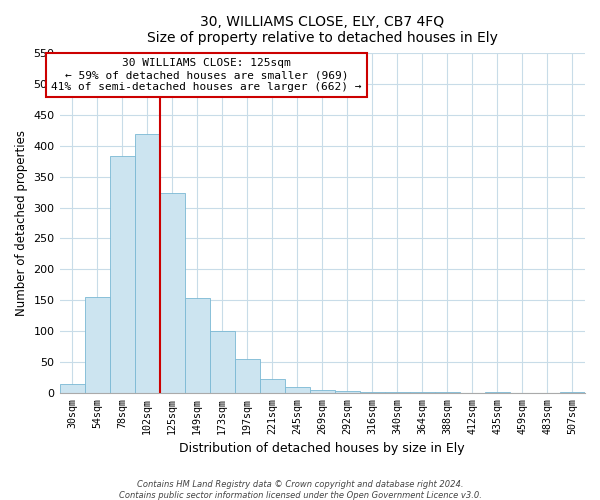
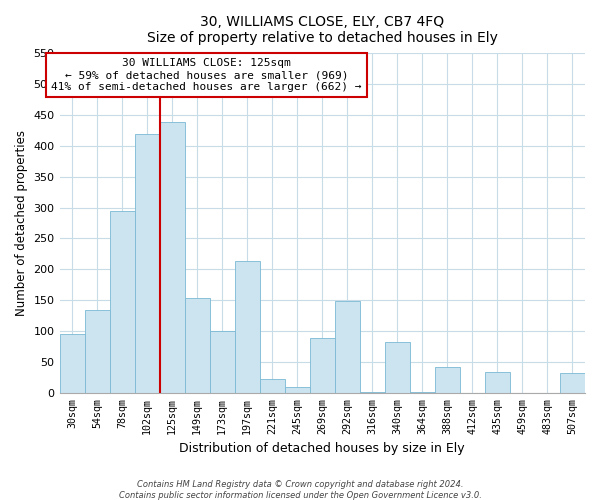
30sqm: 15 -> 96
54sqm: 155 -> 134
78sqm: 383 -> 294
125sqm: 323 -> 438
197sqm: 55 -> 214
269sqm: 5 -> 88
292sqm: 3 -> 148
340sqm: 1 -> 82
388sqm: 1 -> 42
435sqm: 1 -> 34
507sqm: 1 -> 32
